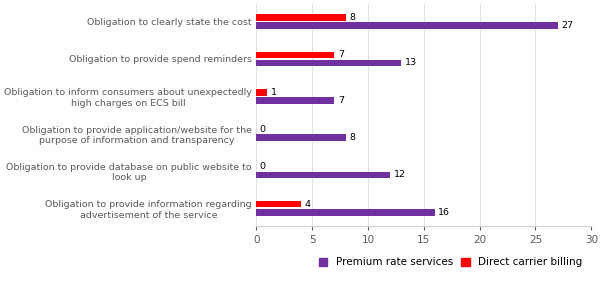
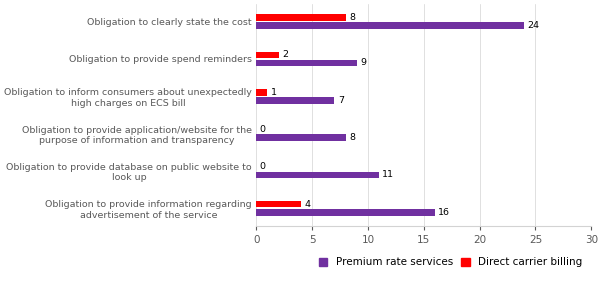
Premium rate services/Obligation to clearly state the cost: 27 -> 24
Direct carrier billing/Obligation to provide spend reminders: 7 -> 2
Premium rate services/Obligation to provide spend reminders: 13 -> 9
Premium rate services/Obligation to provide database on public website to look up: 12 -> 11
